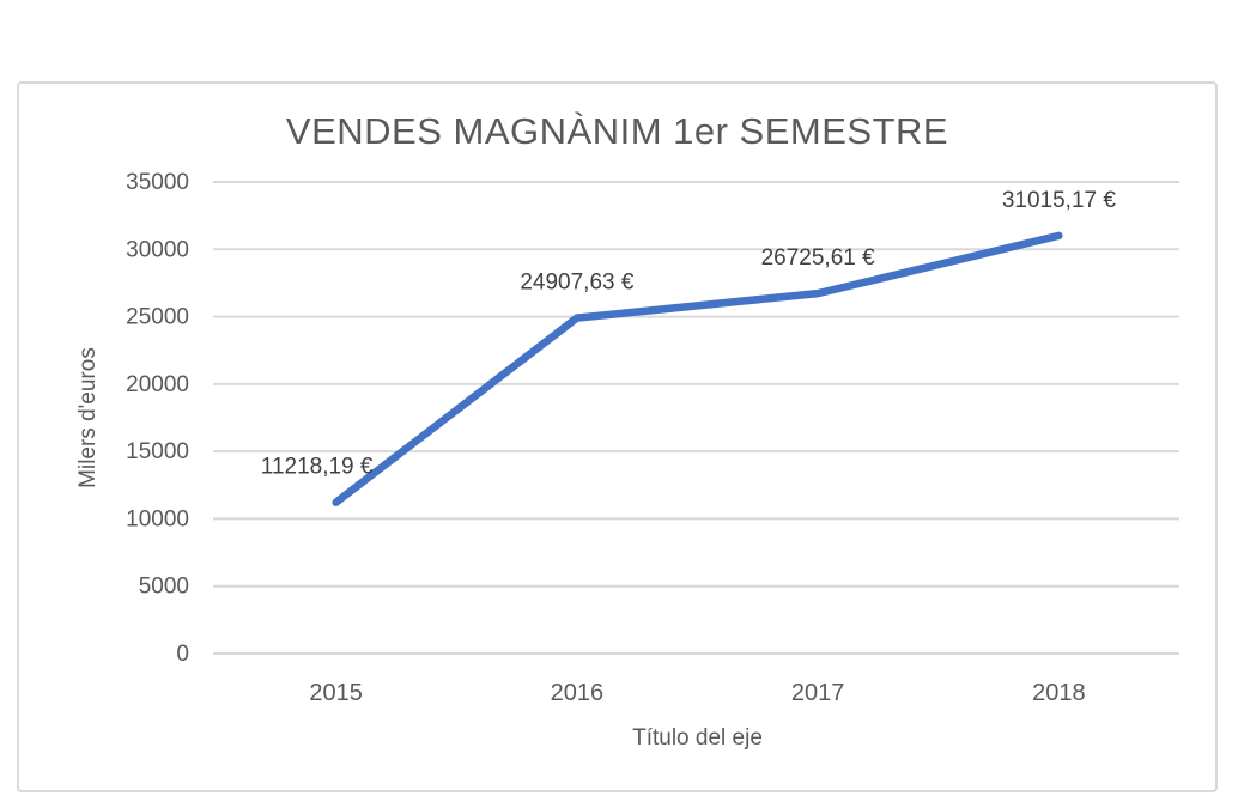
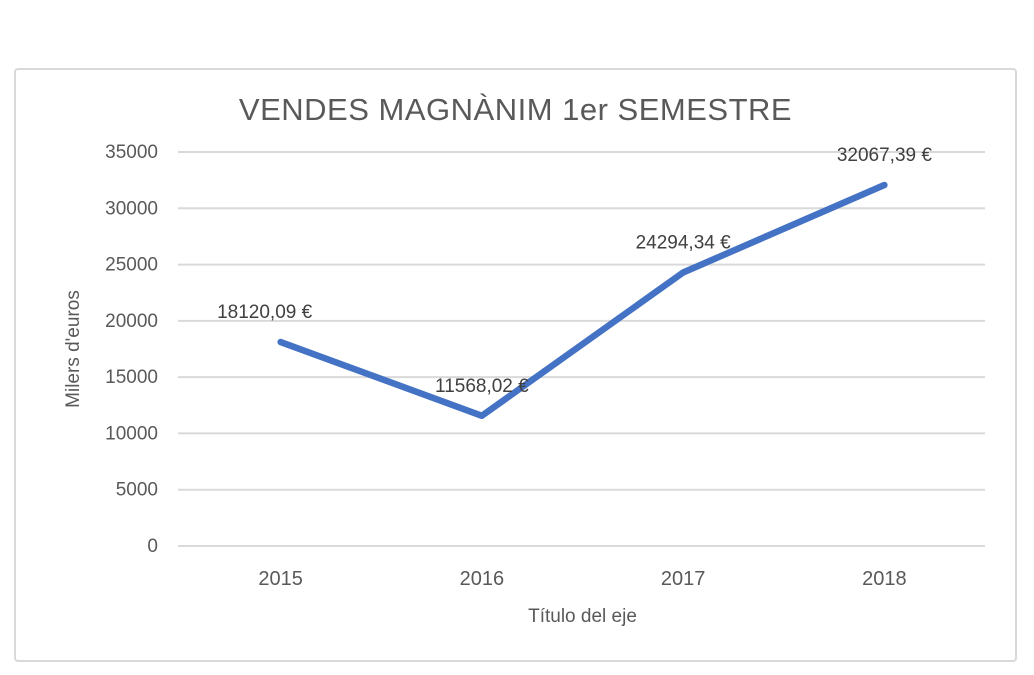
2015: 11218,19 -> 18120,09
2016: 24907,63 -> 11568,02
2017: 26725,61 -> 24294,34
2018: 31015,17 -> 32067,39
